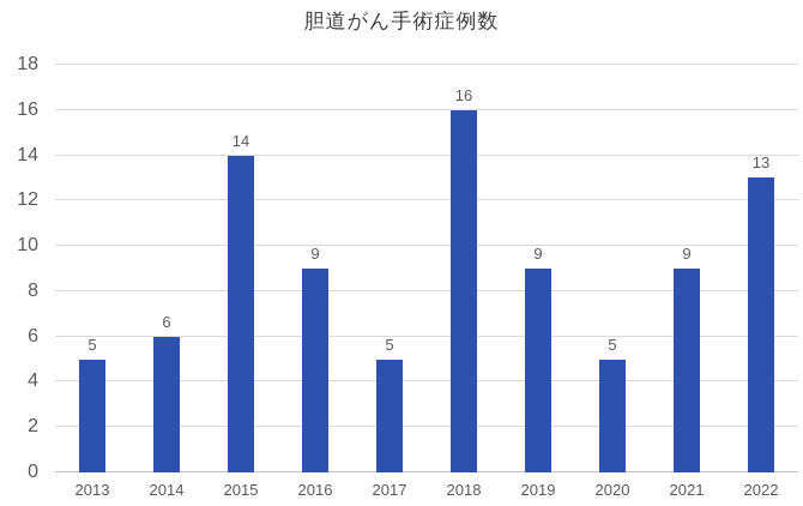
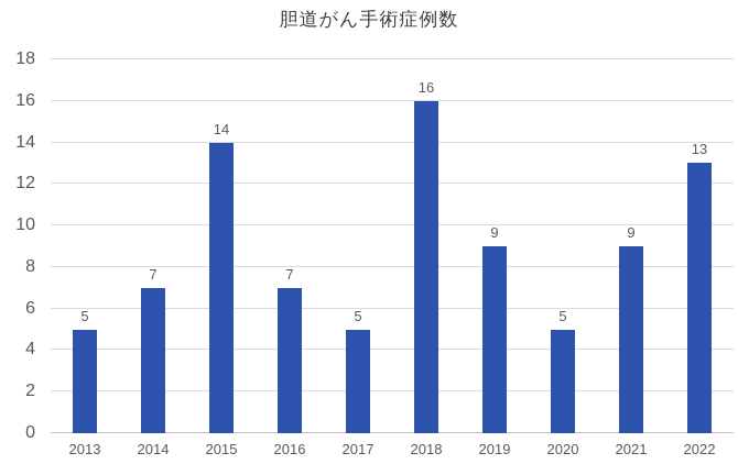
2014: 6 -> 7
2016: 9 -> 7
